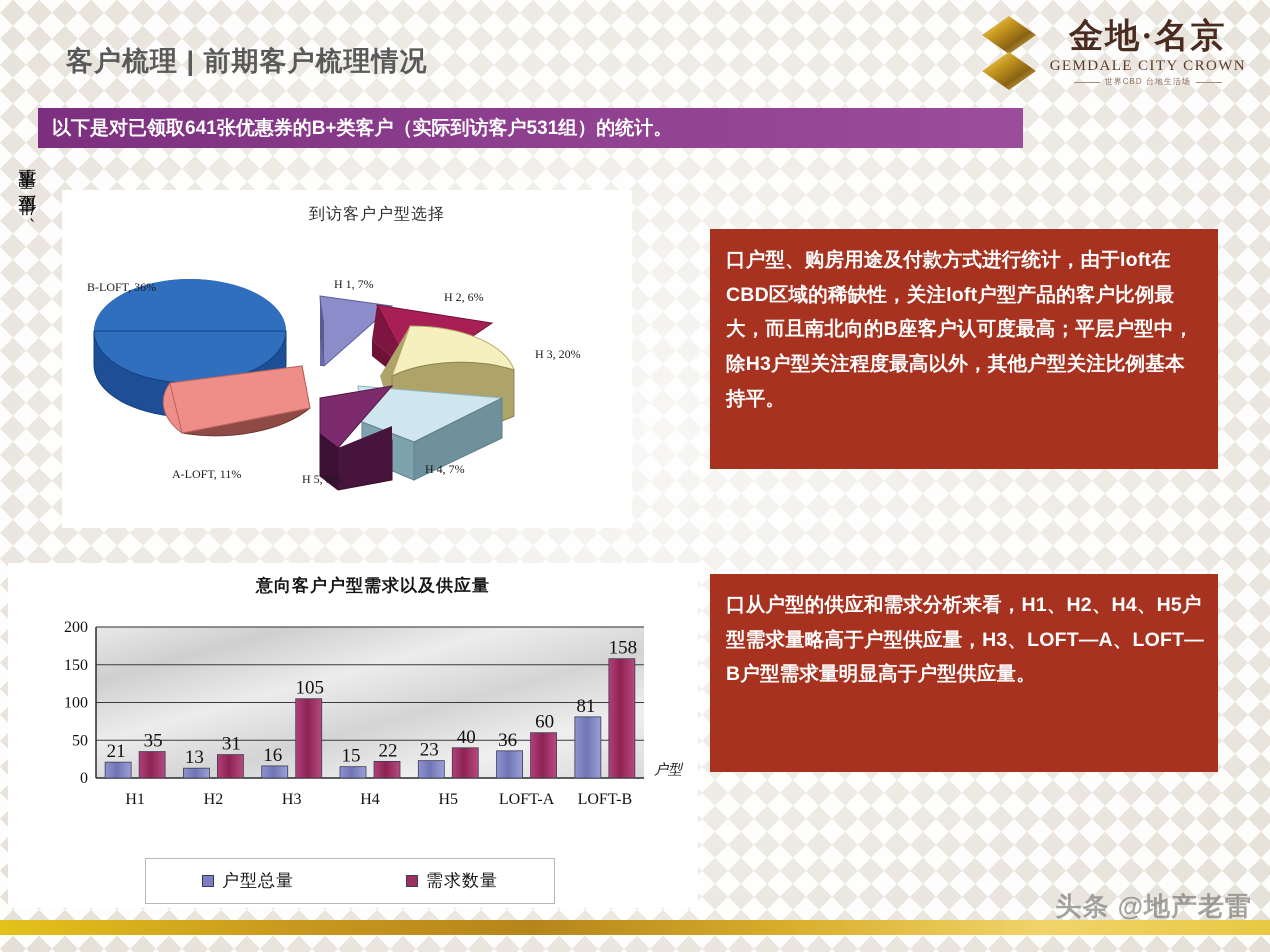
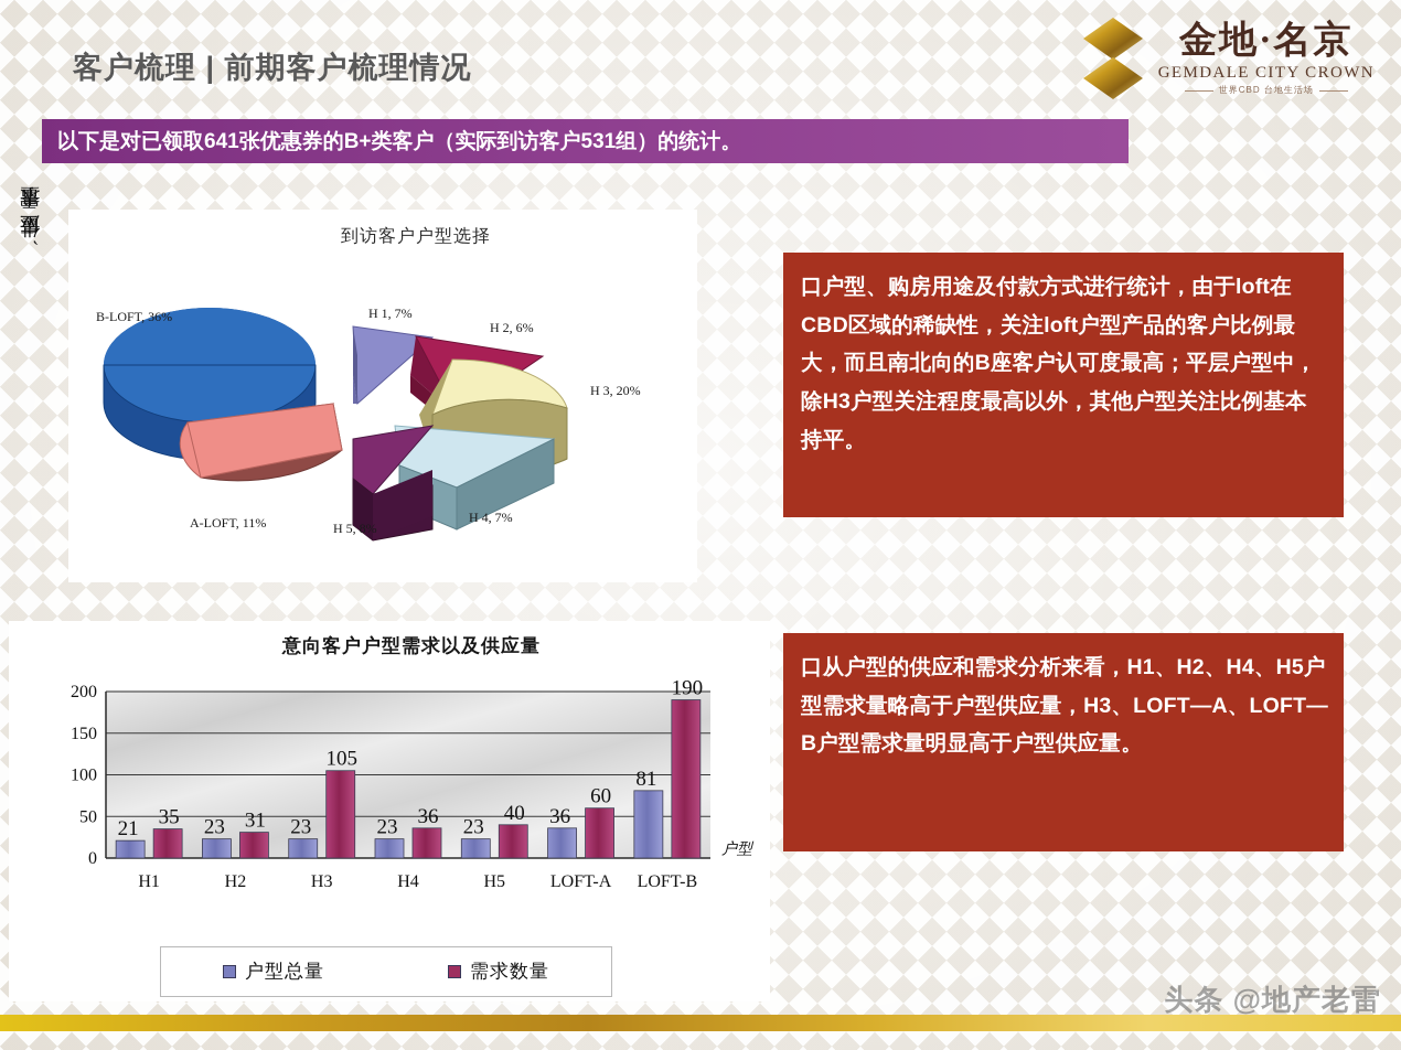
意向客户户型需求以及供应量/户型总量/H2: 13 -> 23
意向客户户型需求以及供应量/户型总量/H3: 16 -> 23
意向客户户型需求以及供应量/户型总量/H4: 15 -> 23
意向客户户型需求以及供应量/需求数量/H4: 22 -> 36
意向客户户型需求以及供应量/需求数量/LOFT-B: 158 -> 190
